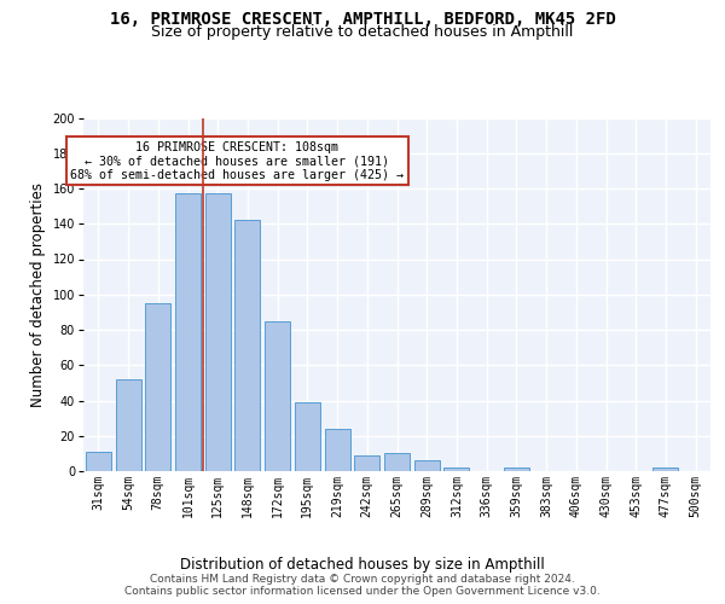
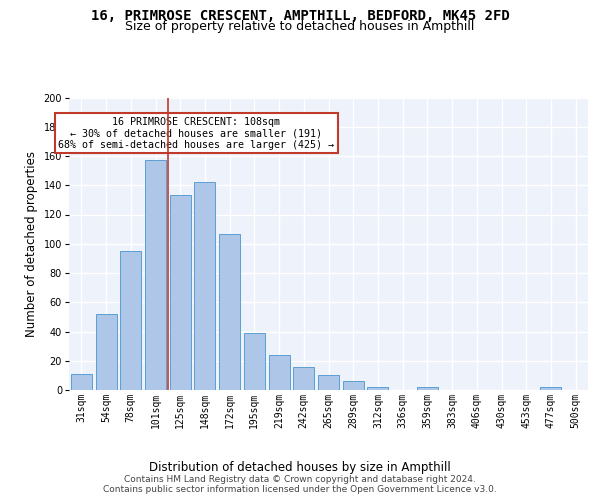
125sqm: 157 -> 133
172sqm: 85 -> 107
242sqm: 9 -> 16
